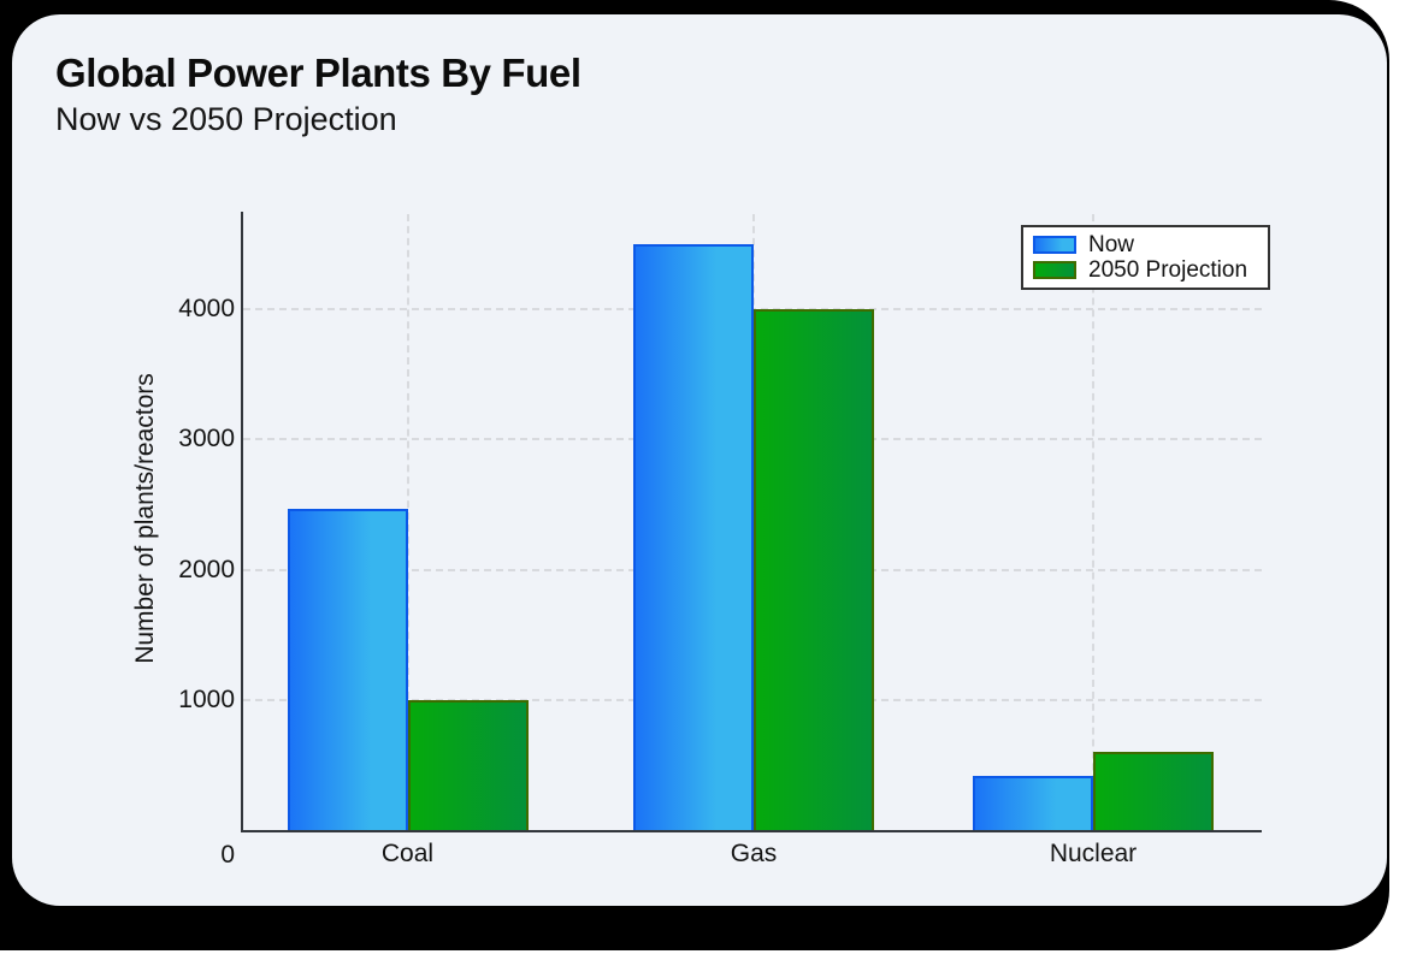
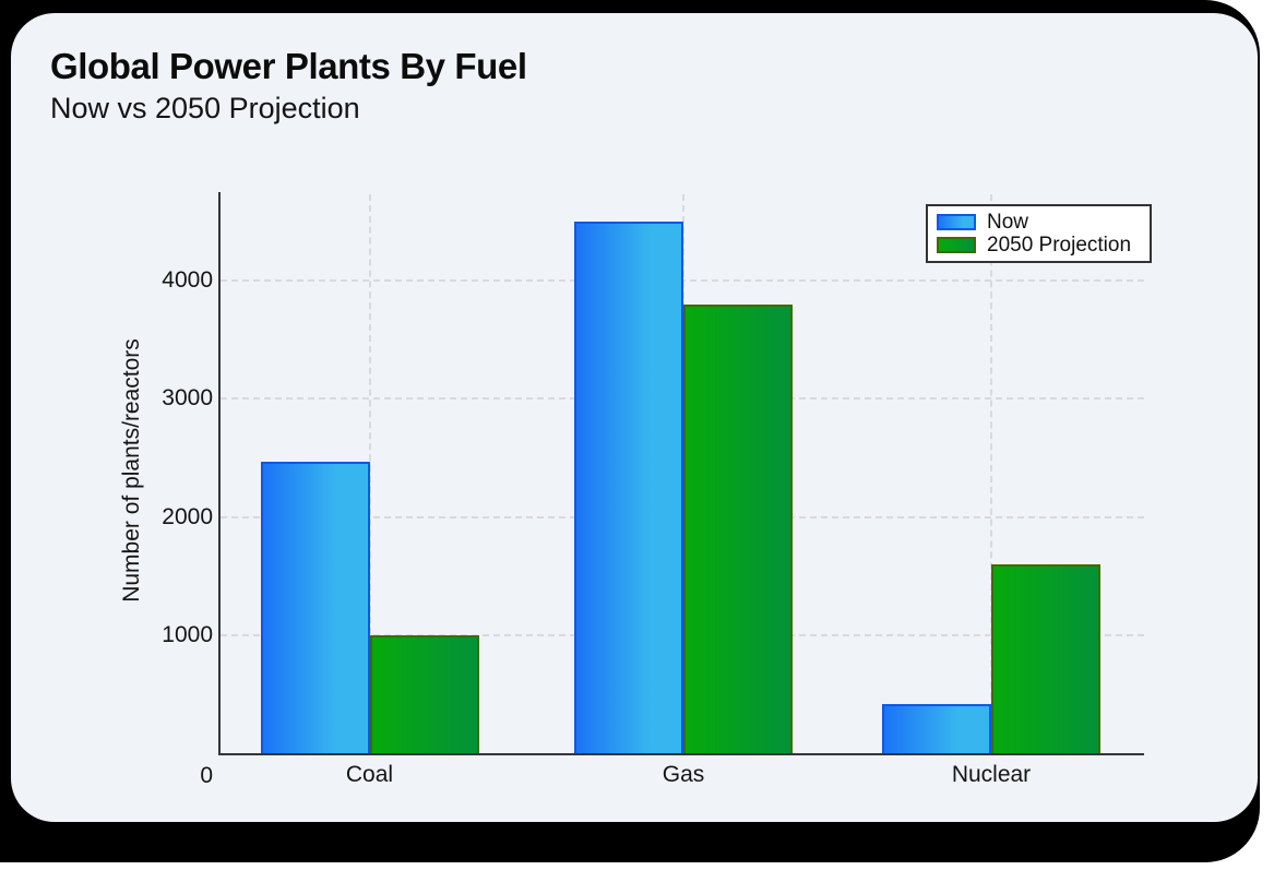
2050 Projection/Gas: 4000 -> 3800
2050 Projection/Nuclear: 600 -> 1600
